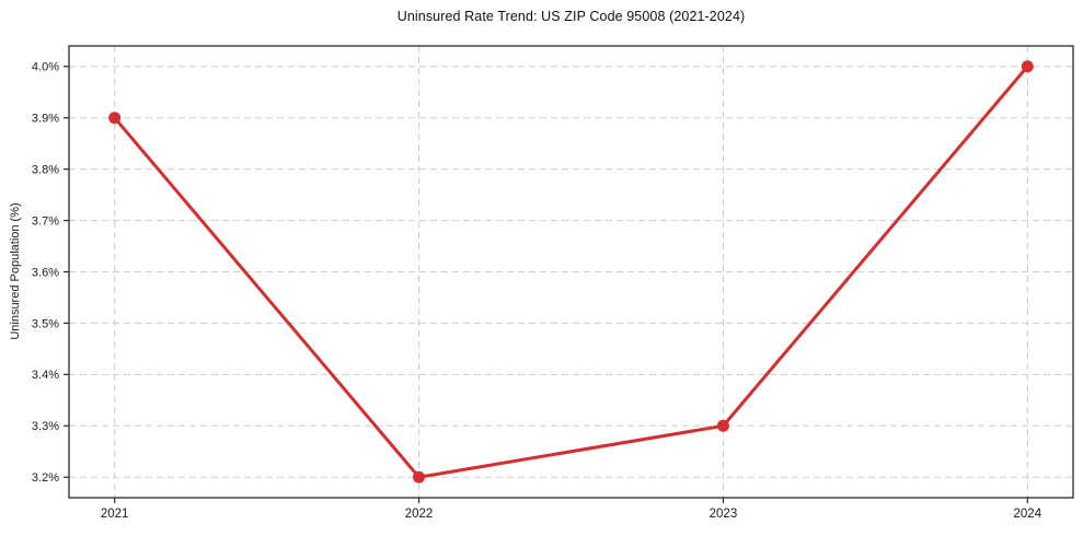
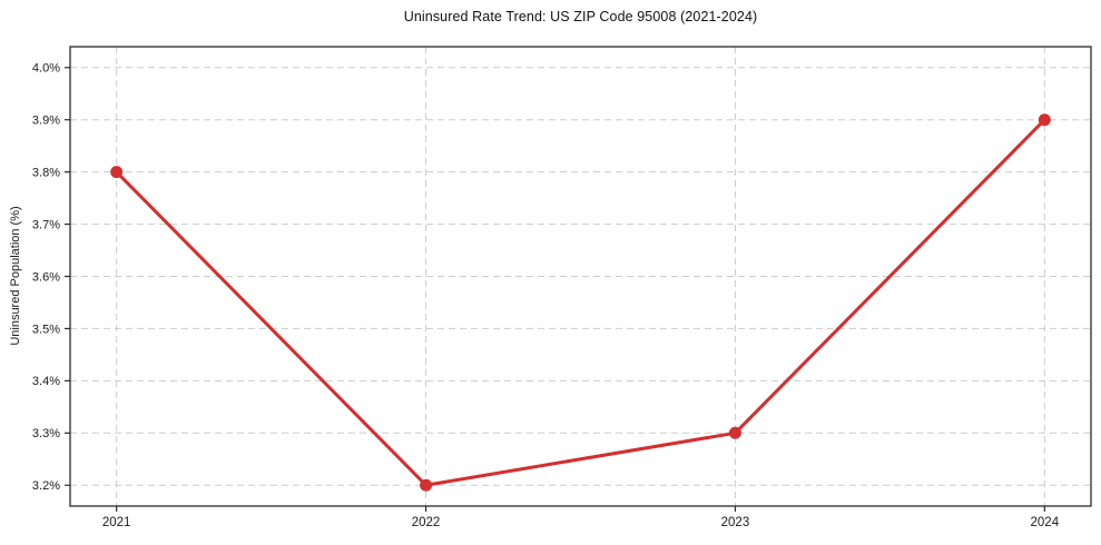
2021: 3.9% -> 3.8%
2024: 4.0% -> 3.9%
